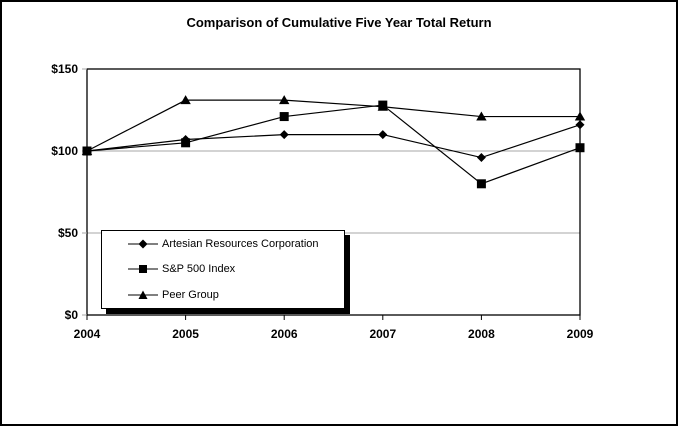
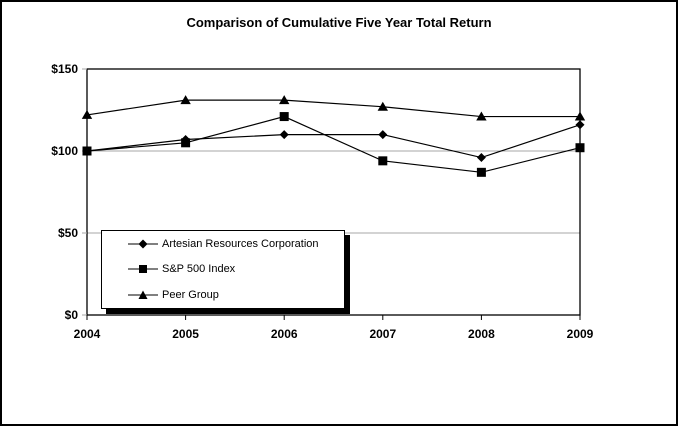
Peer Group/2004: $100 -> $122
S&P 500 Index/2007: $128 -> $94
S&P 500 Index/2008: $80 -> $87
